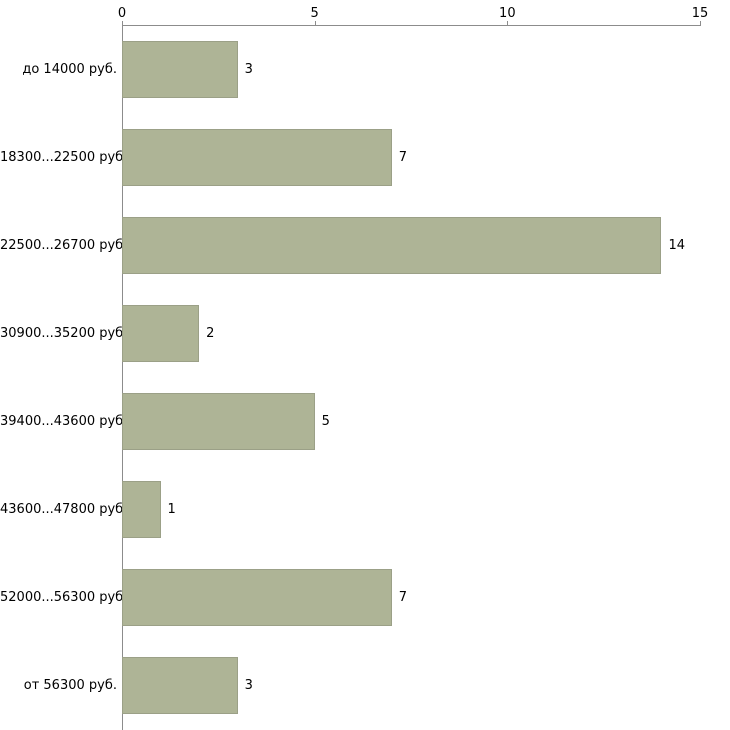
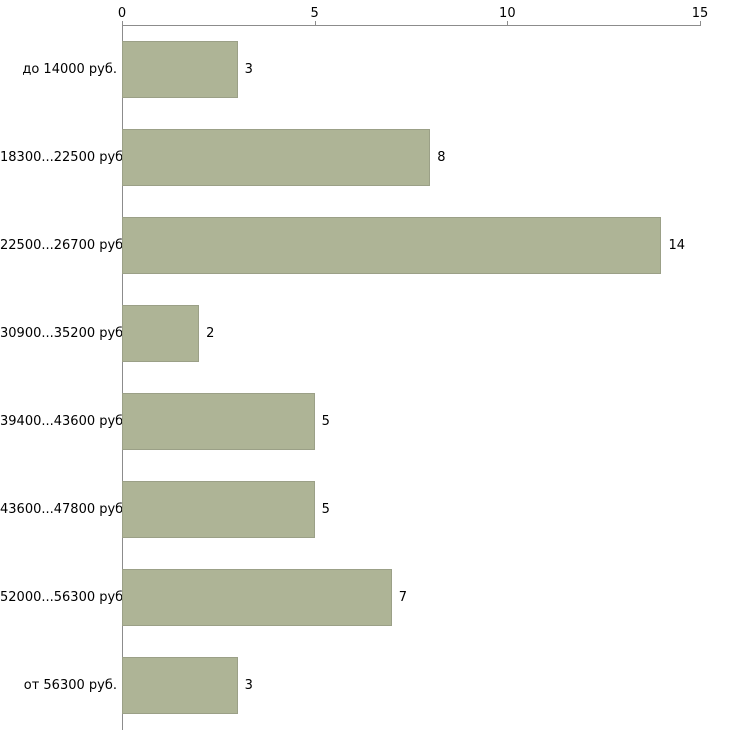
18300...22500 руб.: 7 -> 8
43600...47800 руб.: 1 -> 5
